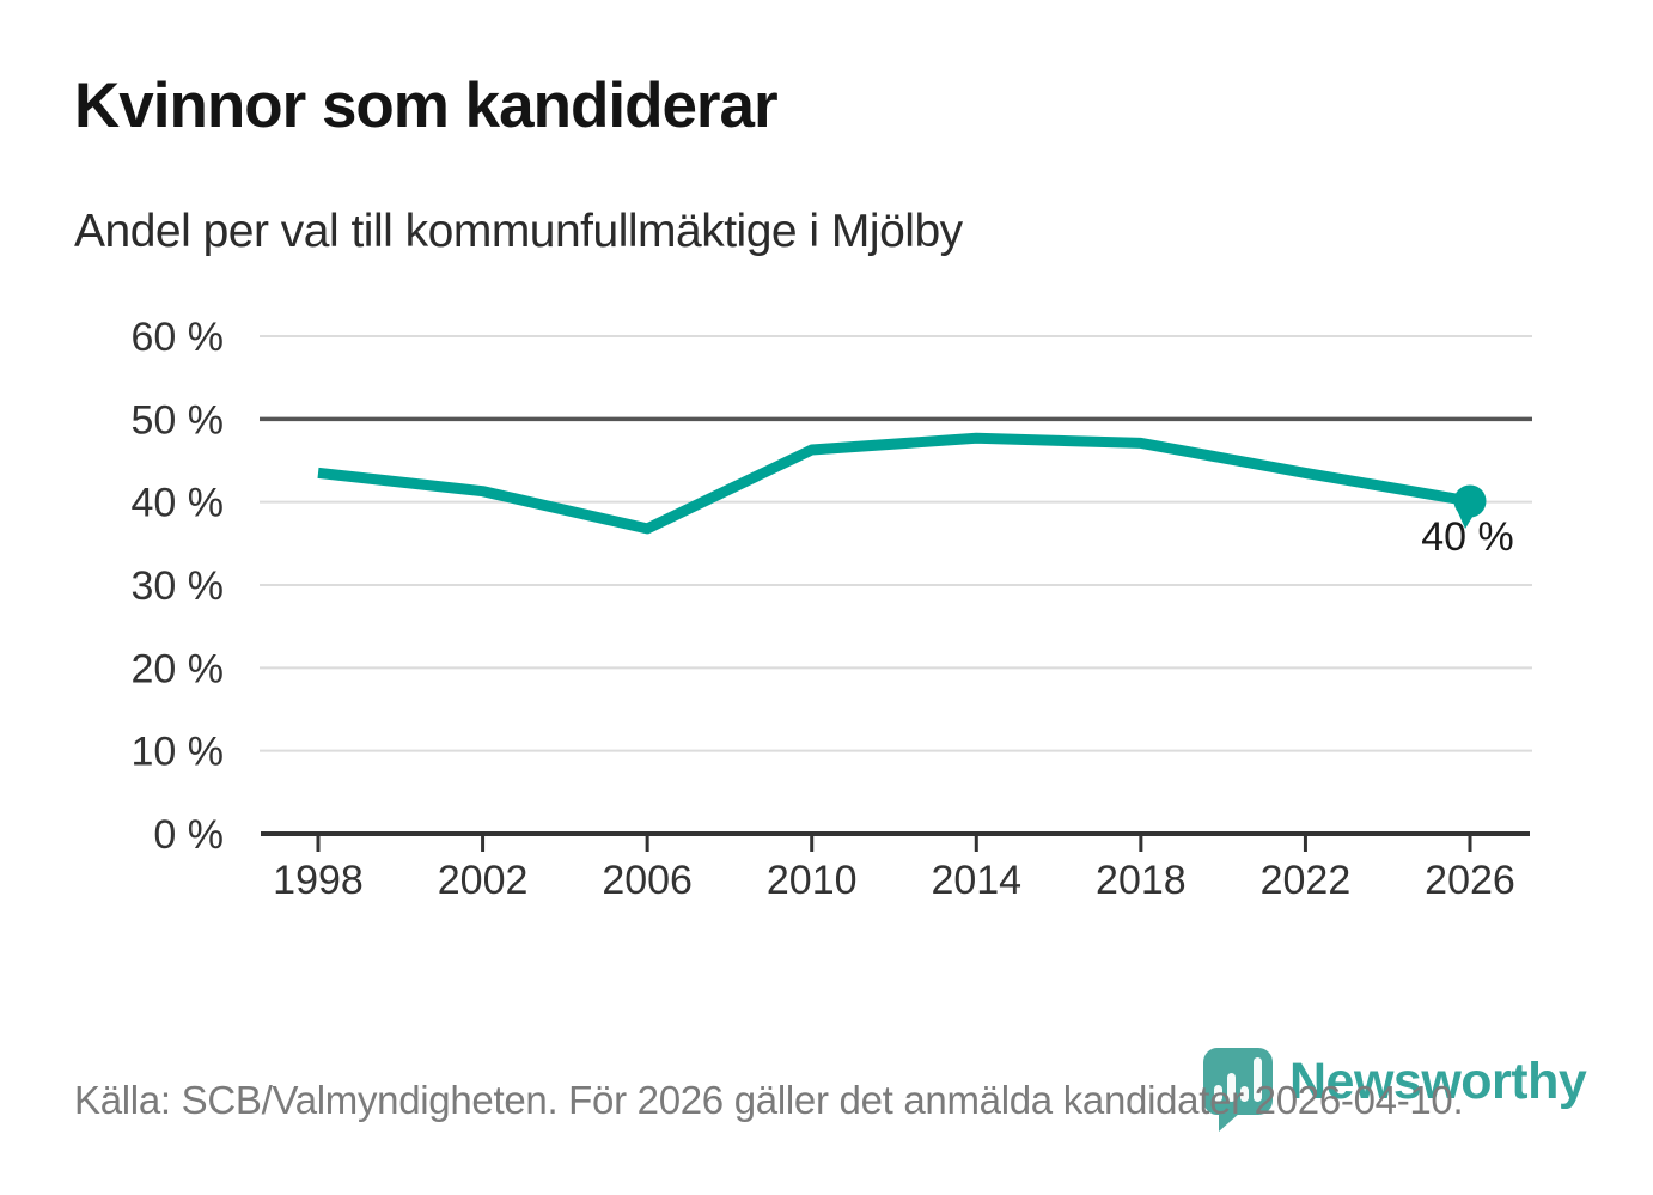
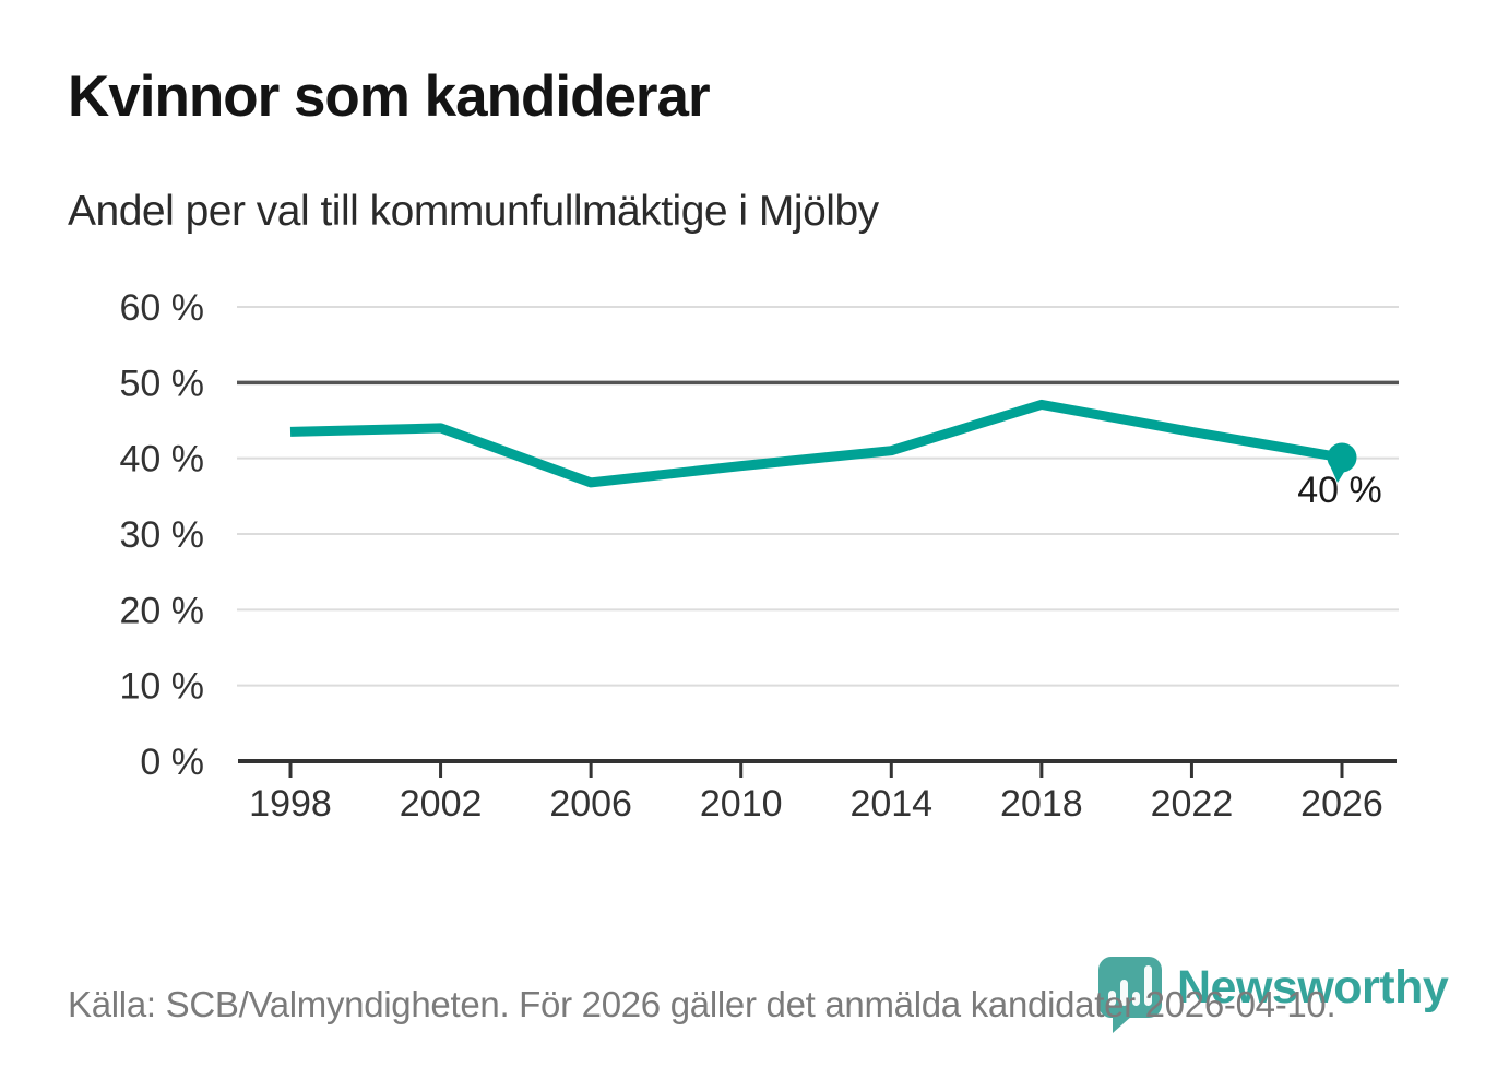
2002: 41% -> 44%
2010: 46% -> 39%
2014: 48% -> 41%
